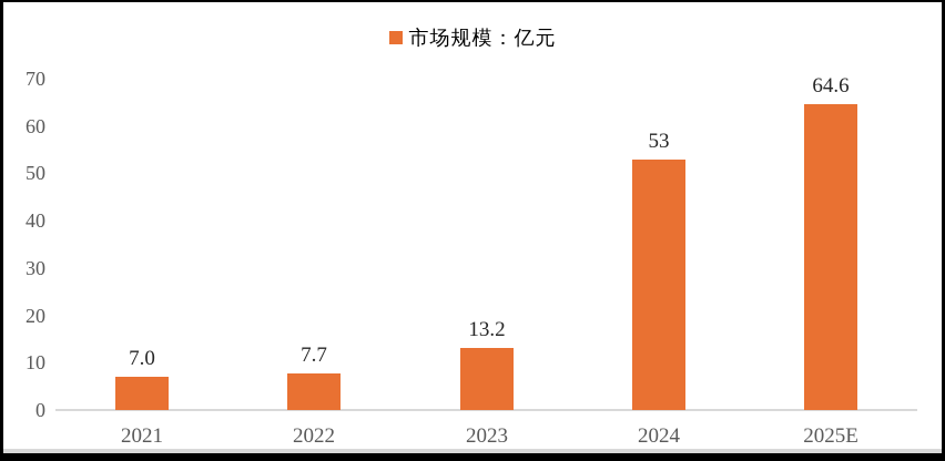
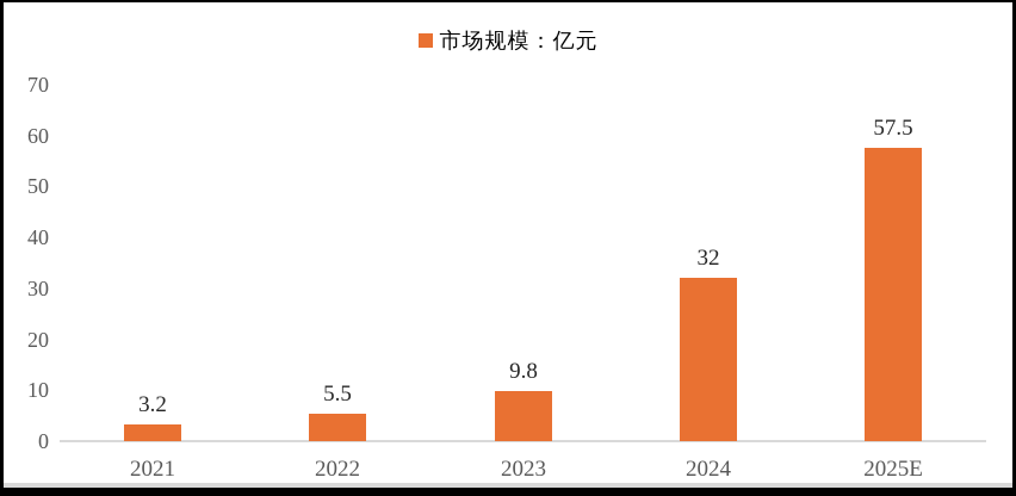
2021: 7.0 -> 3.2
2022: 7.7 -> 5.5
2023: 13.2 -> 9.8
2024: 53 -> 32
2025E: 64.6 -> 57.5
